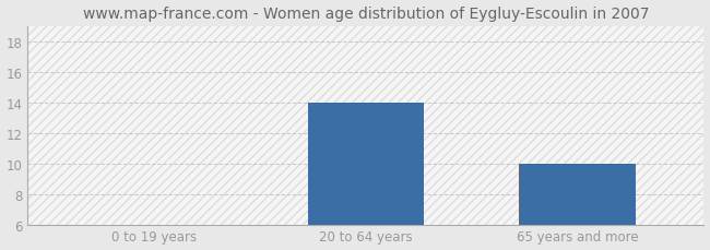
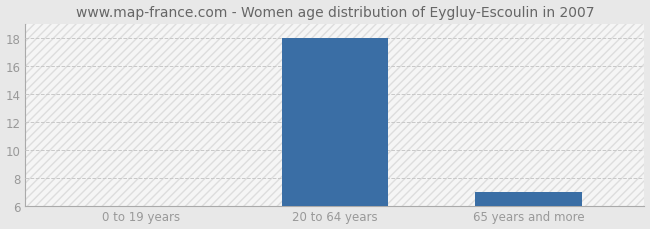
20 to 64 years: 14 -> 18
65 years and more: 10 -> 7
